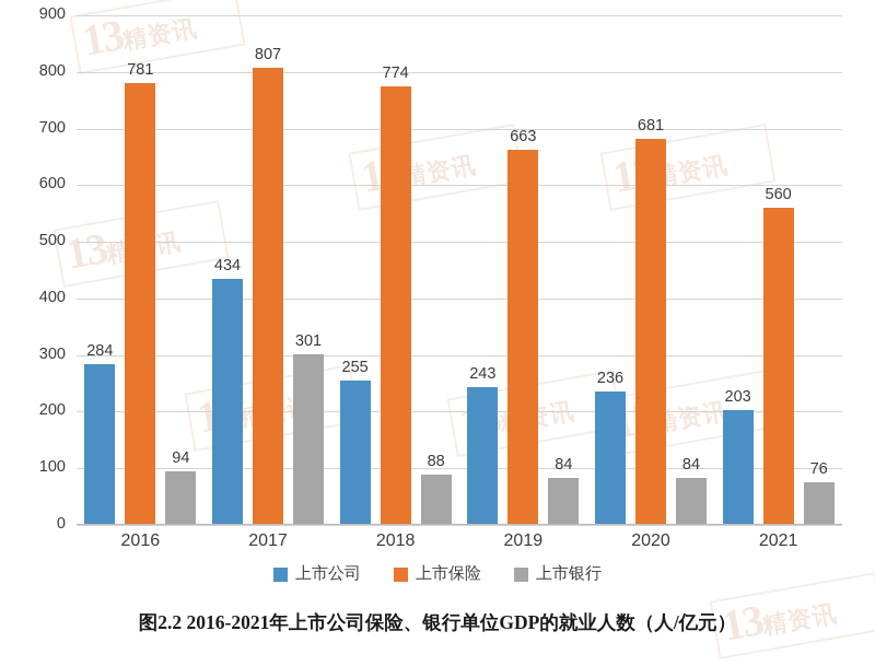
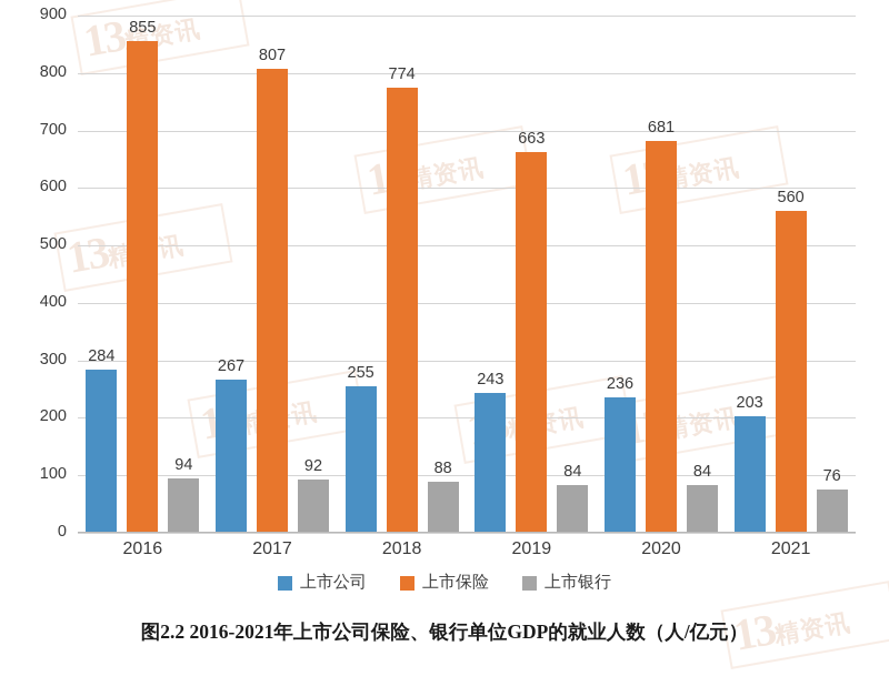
上市保险/2016: 781 -> 855
上市公司/2017: 434 -> 267
上市银行/2017: 301 -> 92
